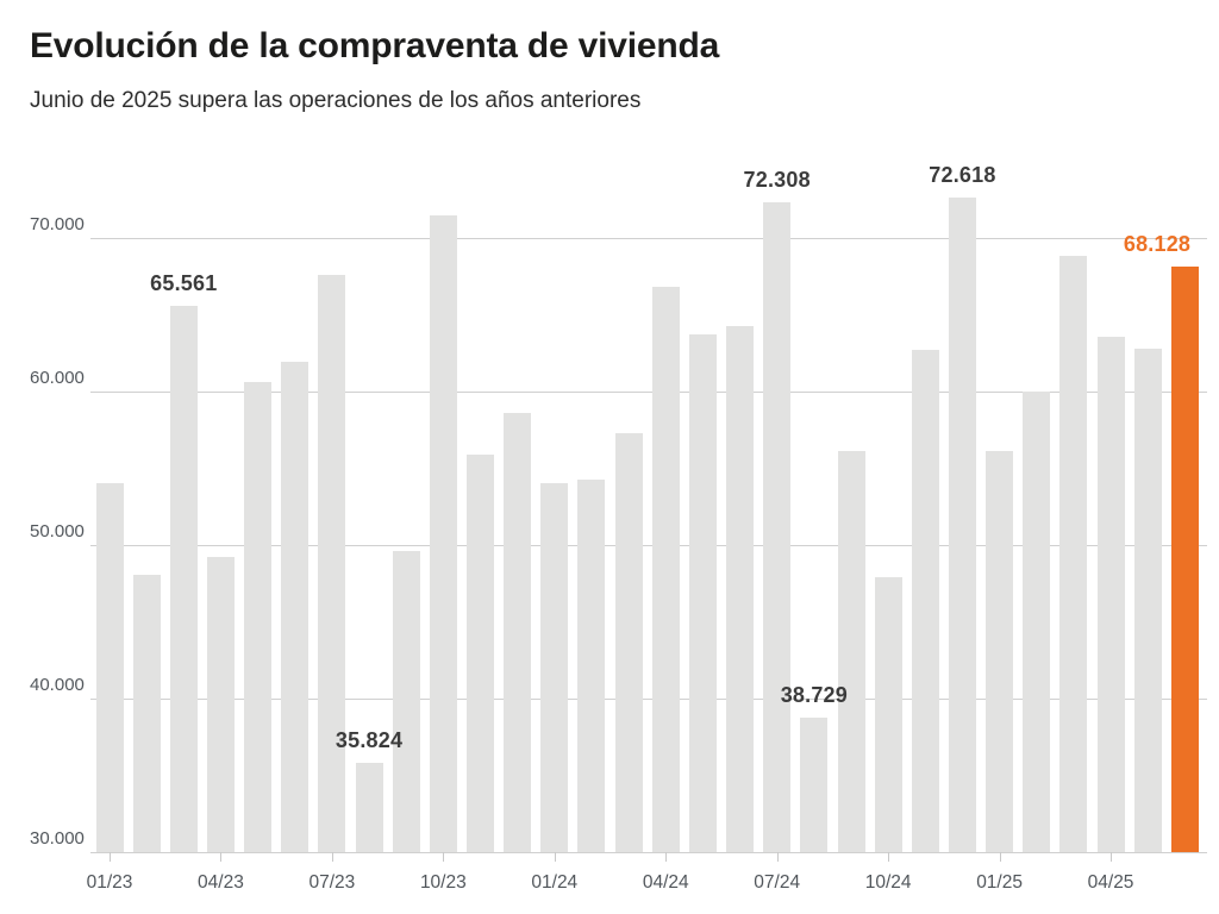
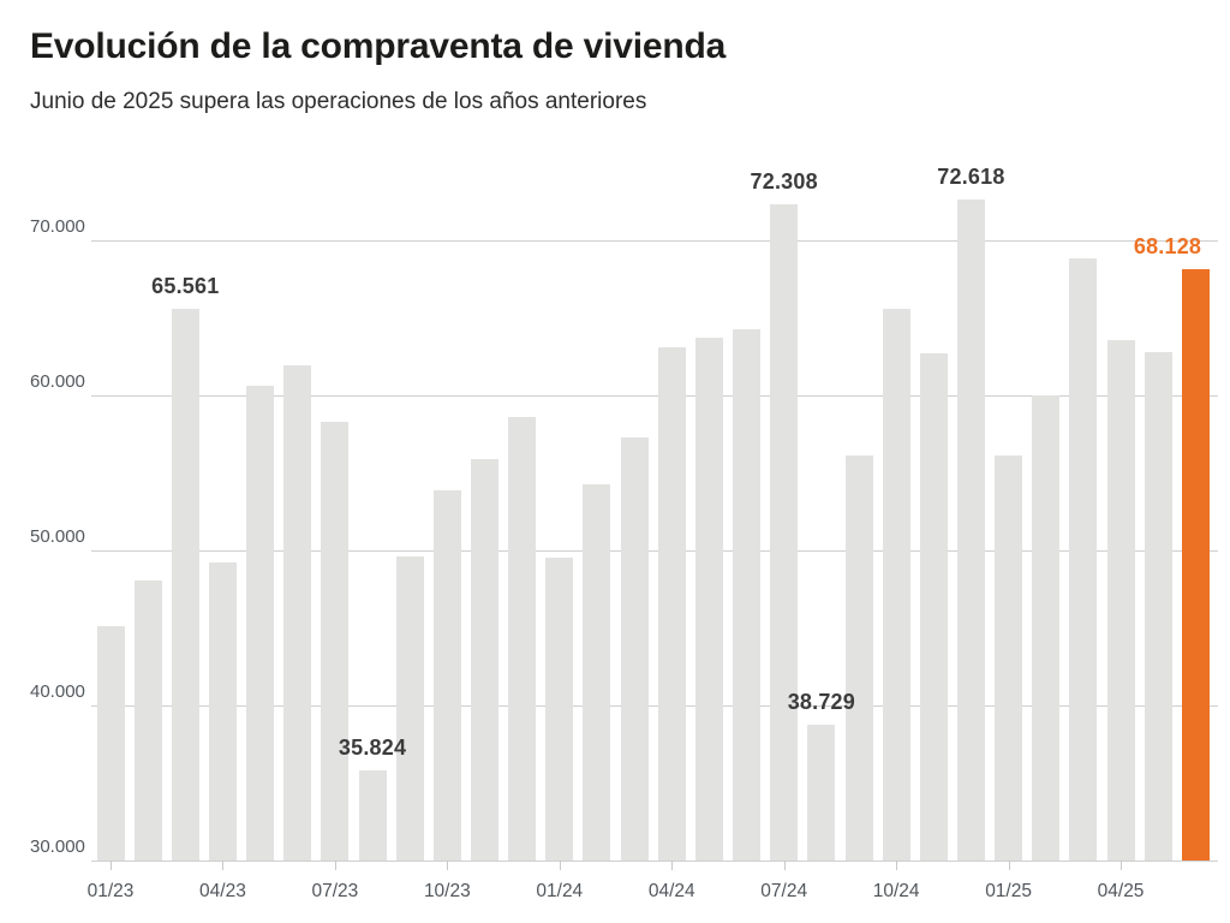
01/23: 54000 -> 45100
07/23: 67600 -> 58300
10/23: 71500 -> 53900
01/24: 54000 -> 49500
04/24: 66800 -> 63100
10/24: 47900 -> 65600
